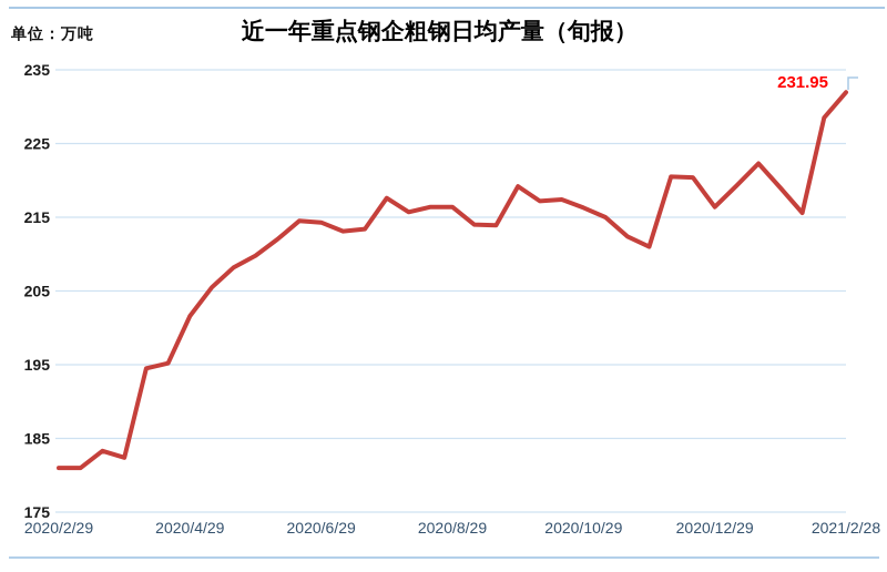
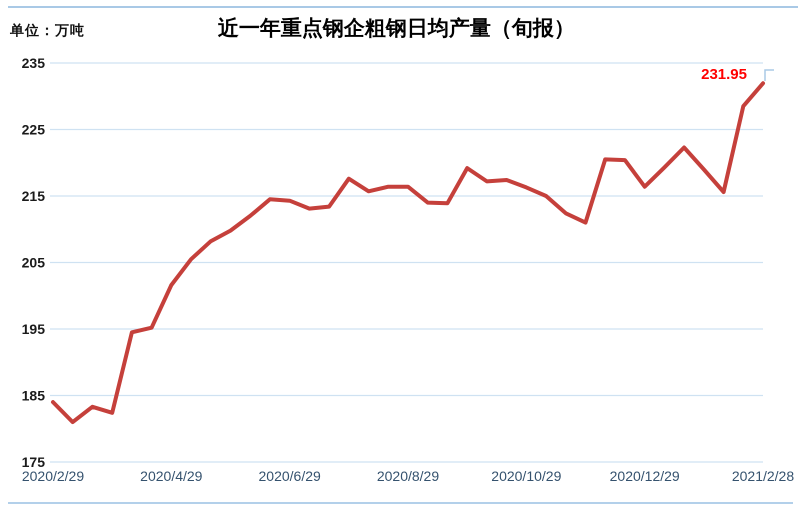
2020/2/29: 181 -> 184
